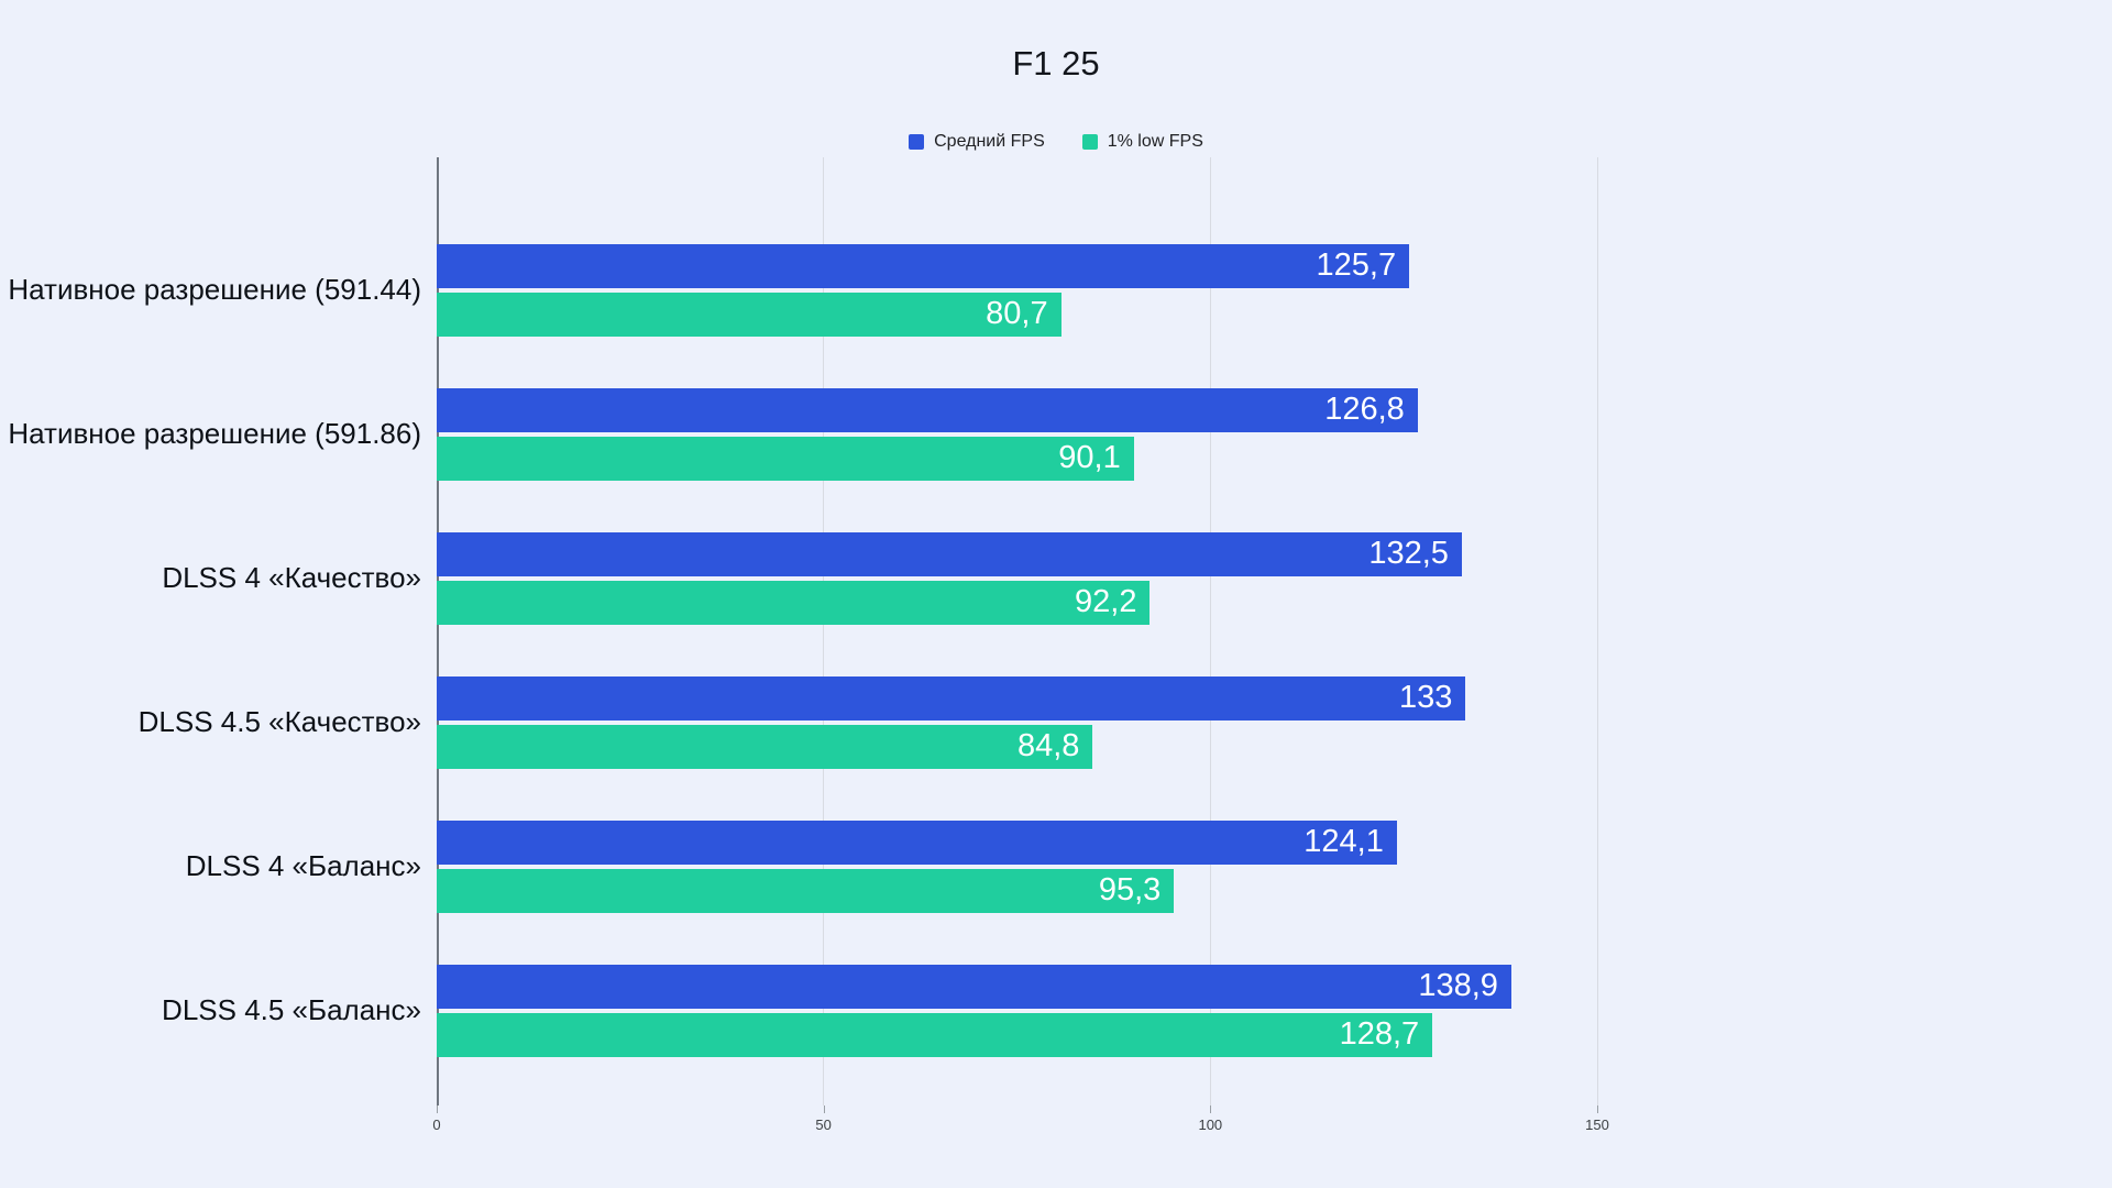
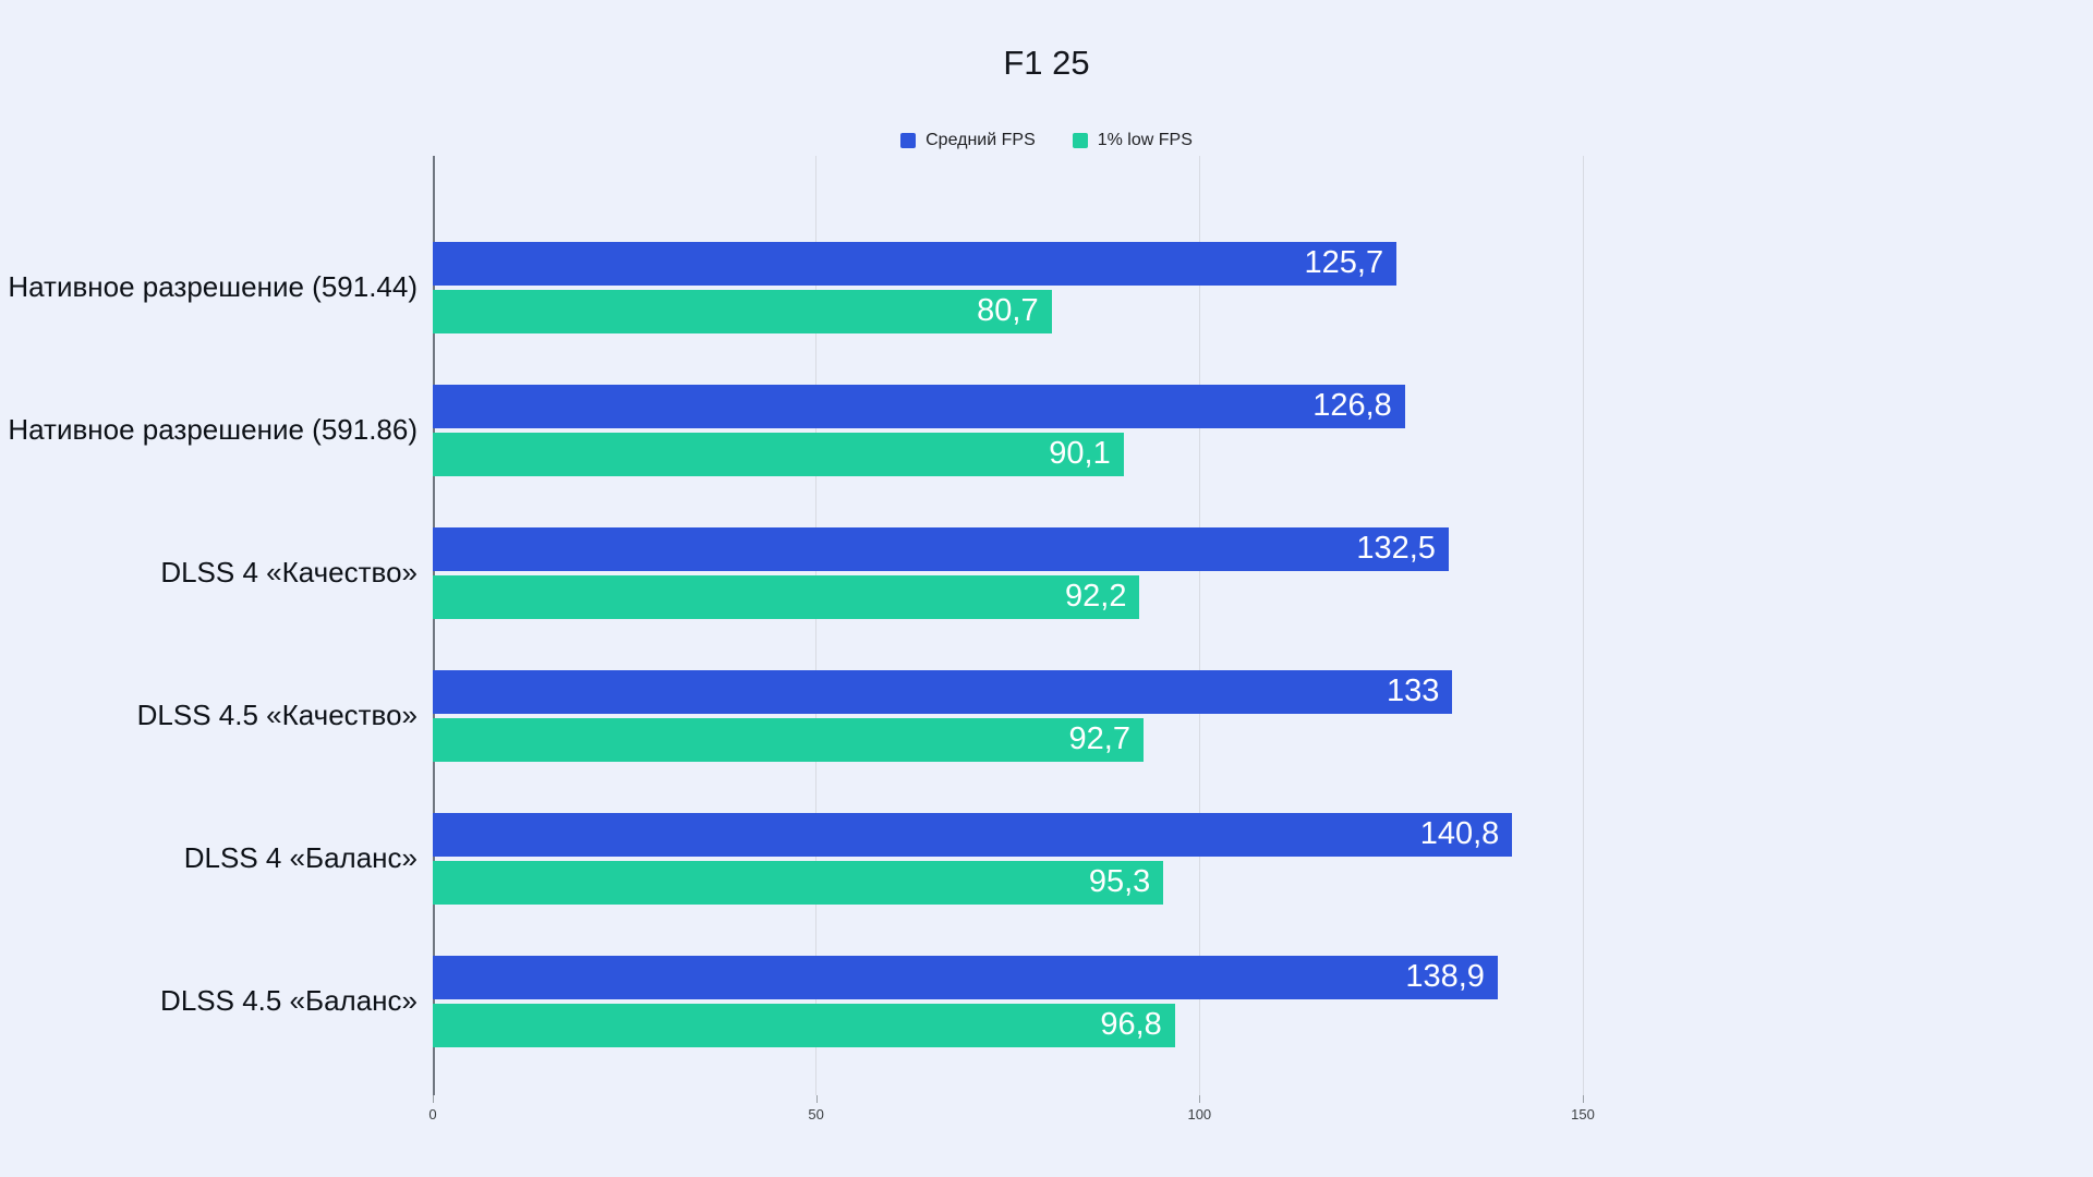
1% low FPS/DLSS 4.5 «Качество»: 84,8 -> 92,7
Средний FPS/DLSS 4 «Баланс»: 124,1 -> 140,8
1% low FPS/DLSS 4.5 «Баланс»: 128,7 -> 96,8
